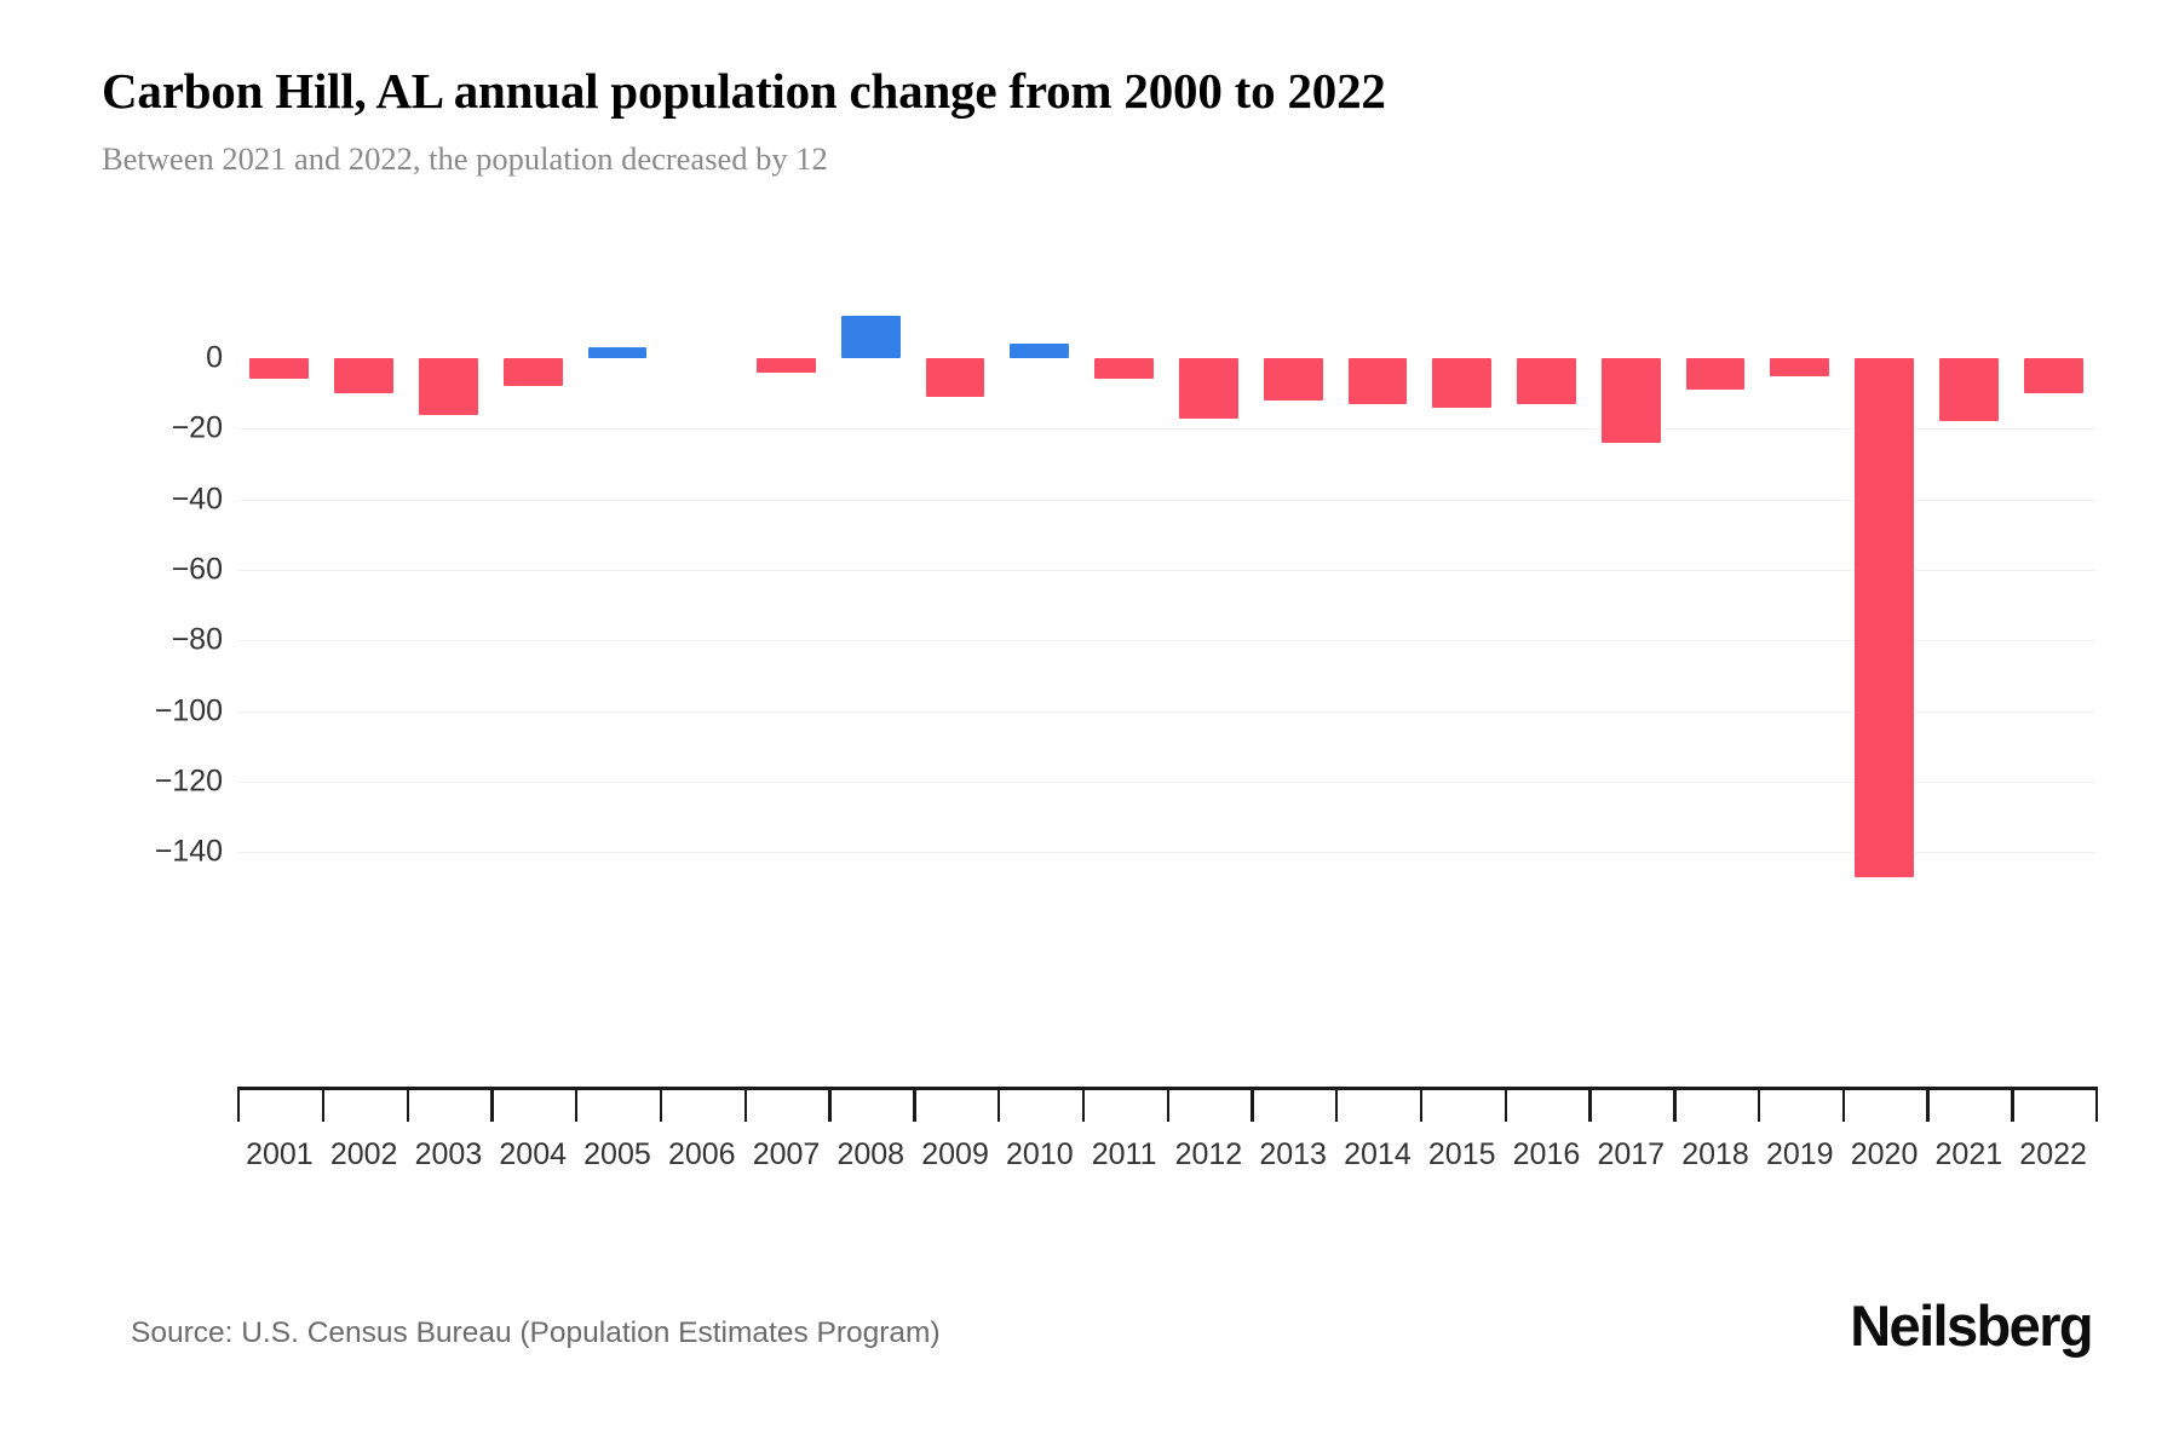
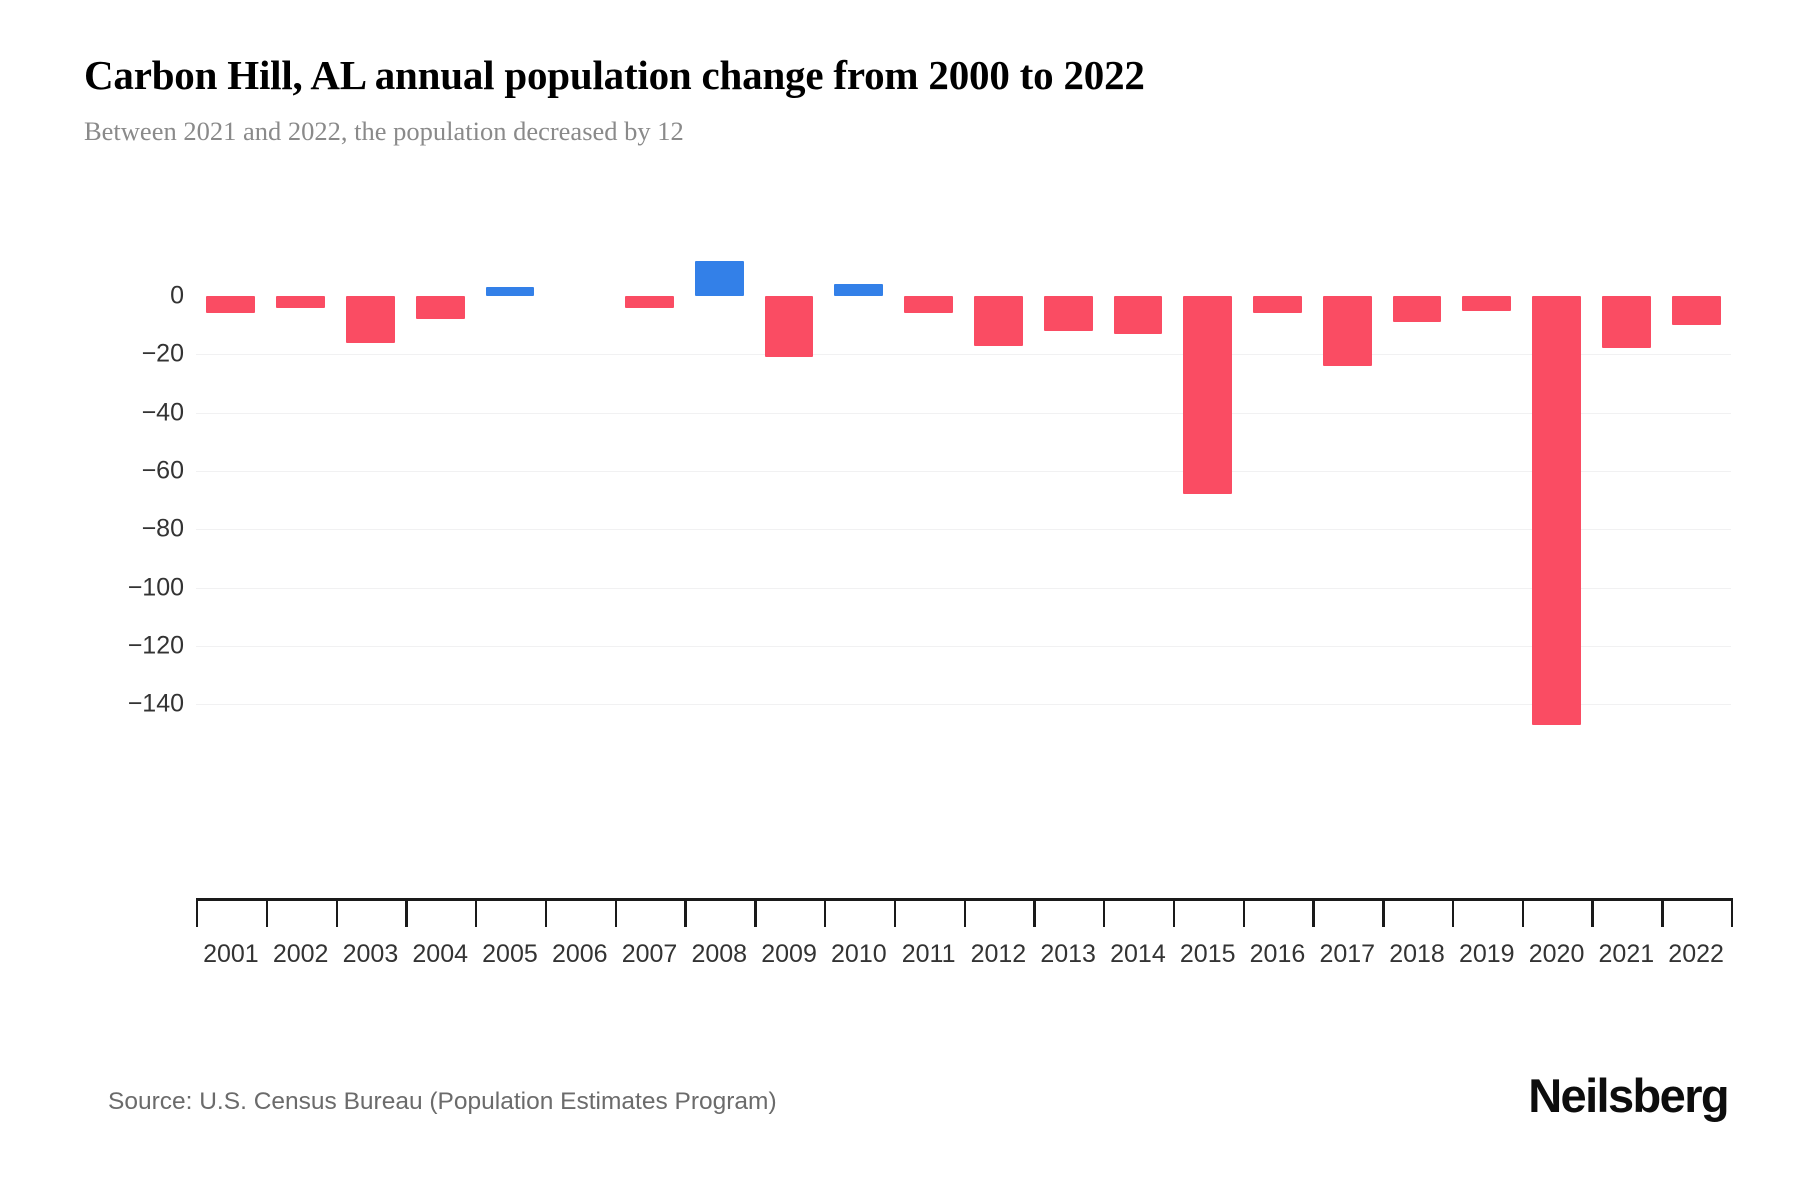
2002: -10 -> -4
2009: -11 -> -21
2015: -14 -> -68
2016: -13 -> -6
